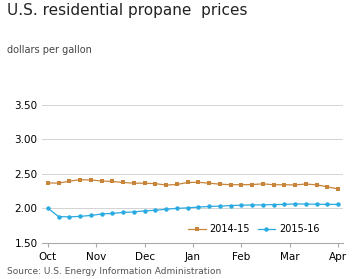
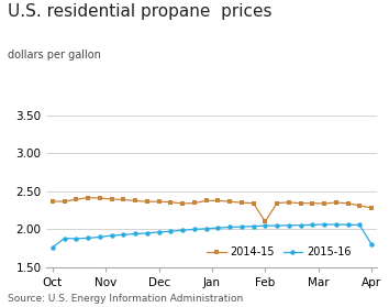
2015-16/Oct: 2.00 -> 1.76
2014-15/Feb: 2.34 -> 2.10
2015-16/Apr: 2.06 -> 1.80
